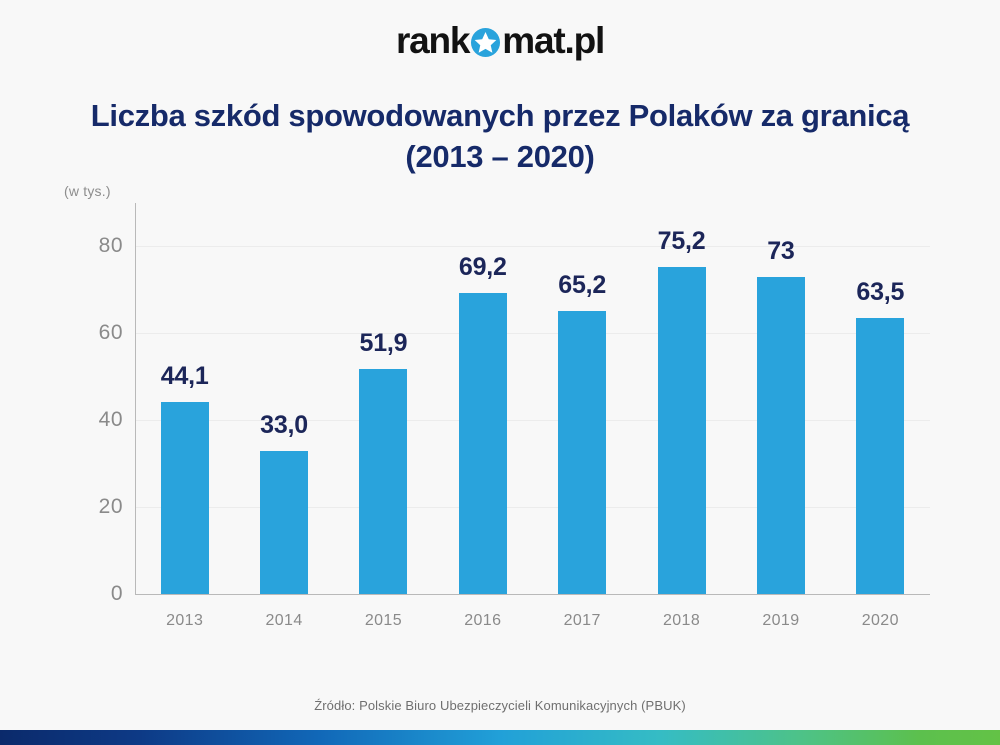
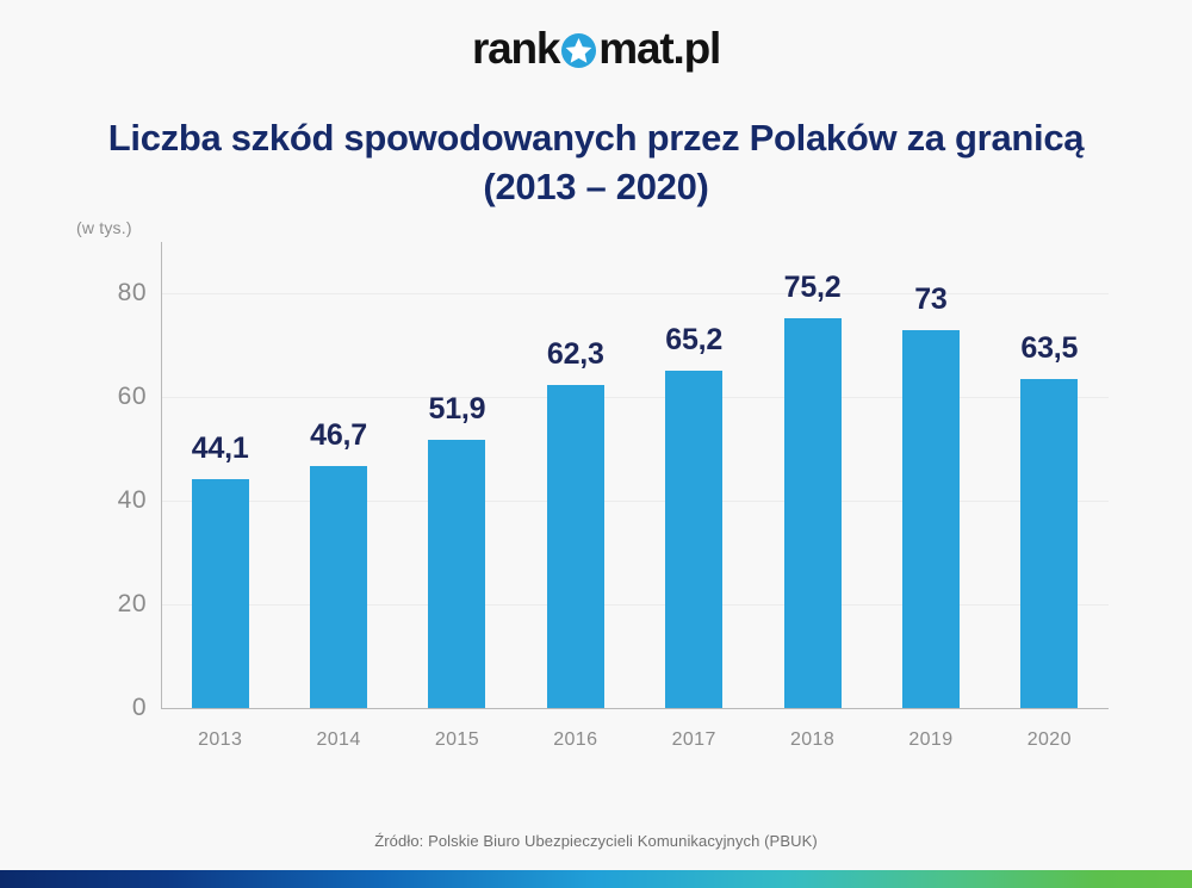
2014: 33,0 -> 46,7
2016: 69,2 -> 62,3
